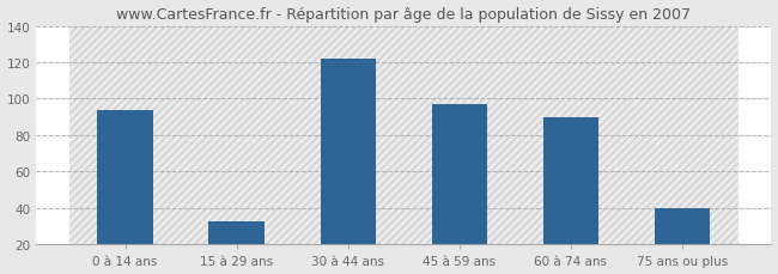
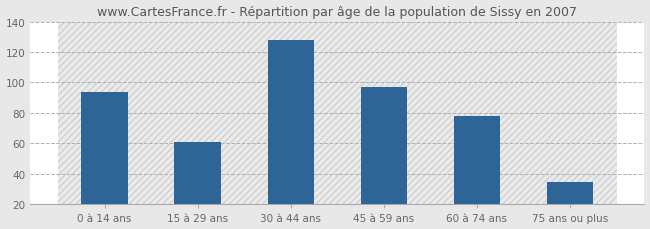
15 à 29 ans: 33 -> 61
30 à 44 ans: 122 -> 128
60 à 74 ans: 90 -> 78
75 ans ou plus: 40 -> 35
